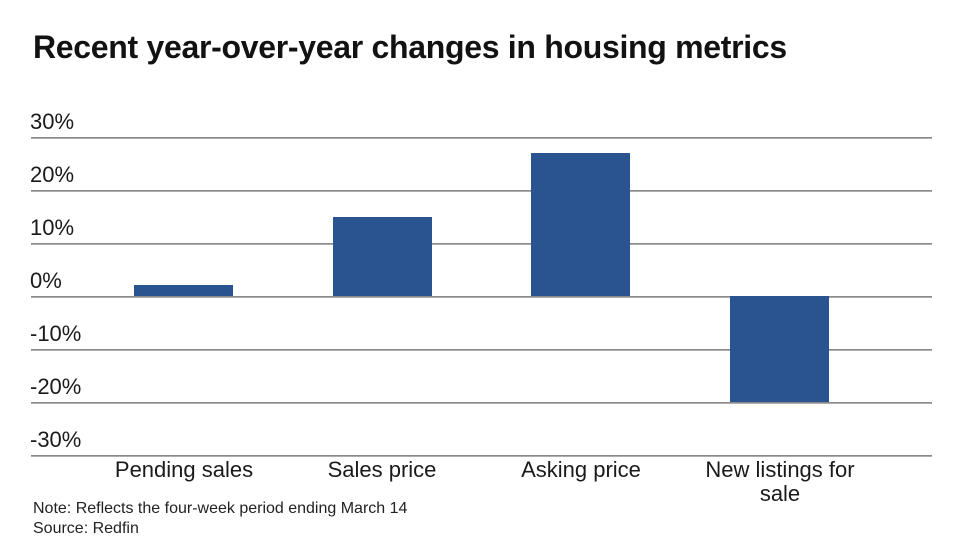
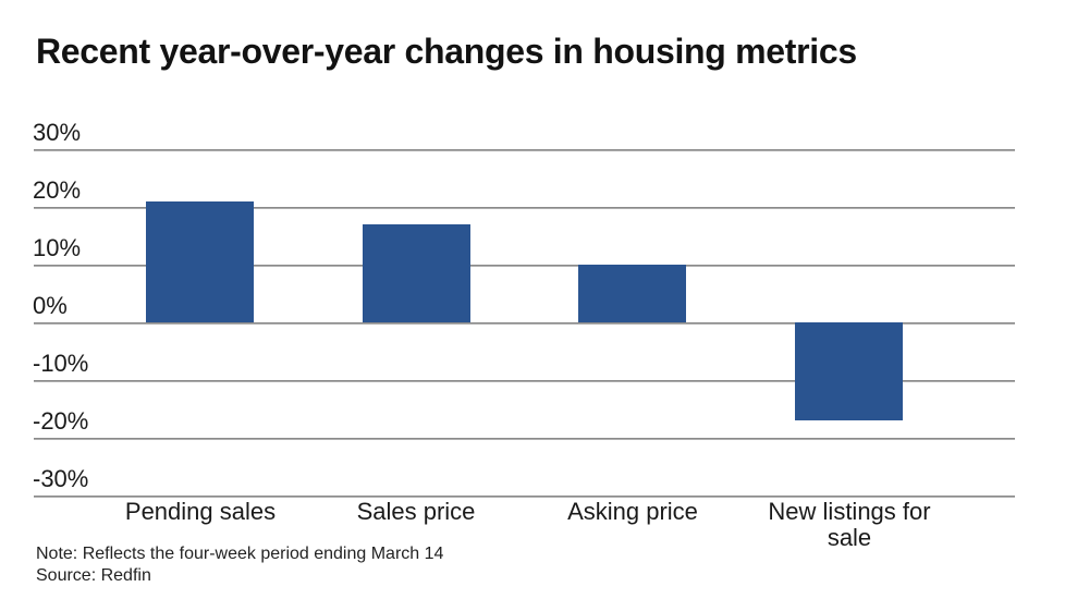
Pending sales: 2% -> 21%
Sales price: 15% -> 17%
Asking price: 27% -> 10%
New listings for sale: -20% -> -17%
